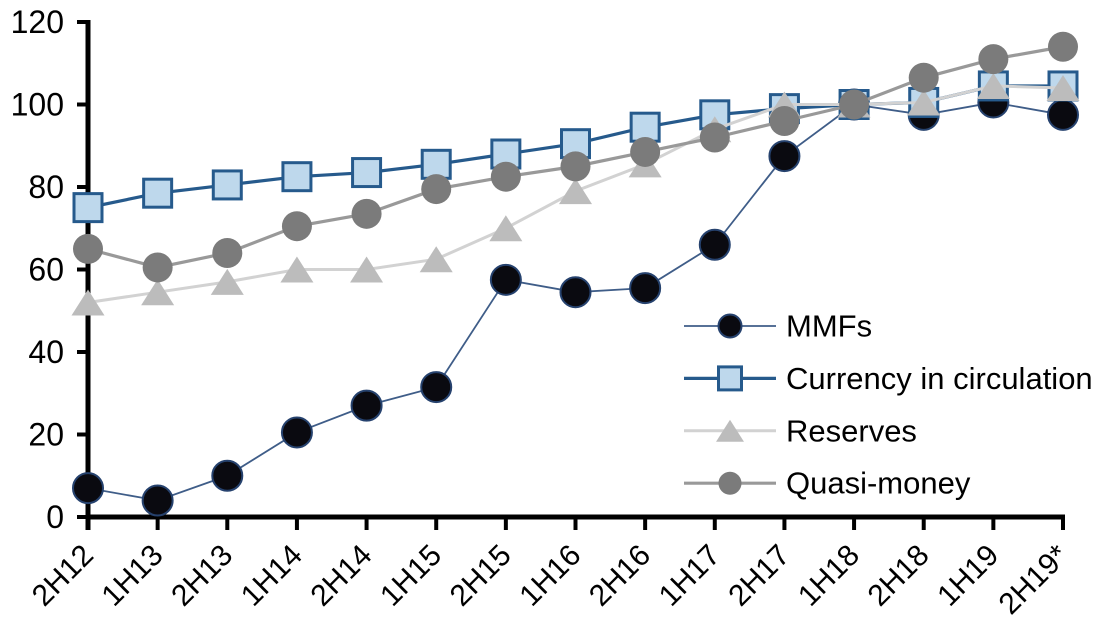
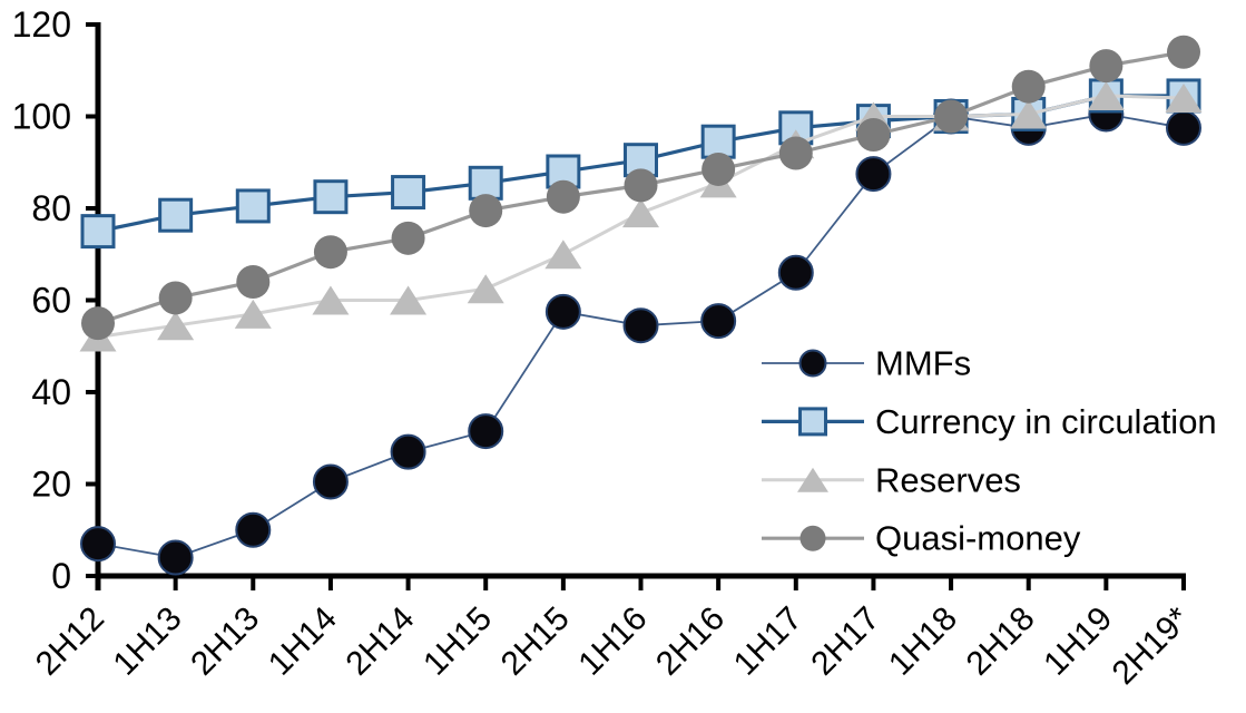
Quasi-money/2H12: 65 -> 55
